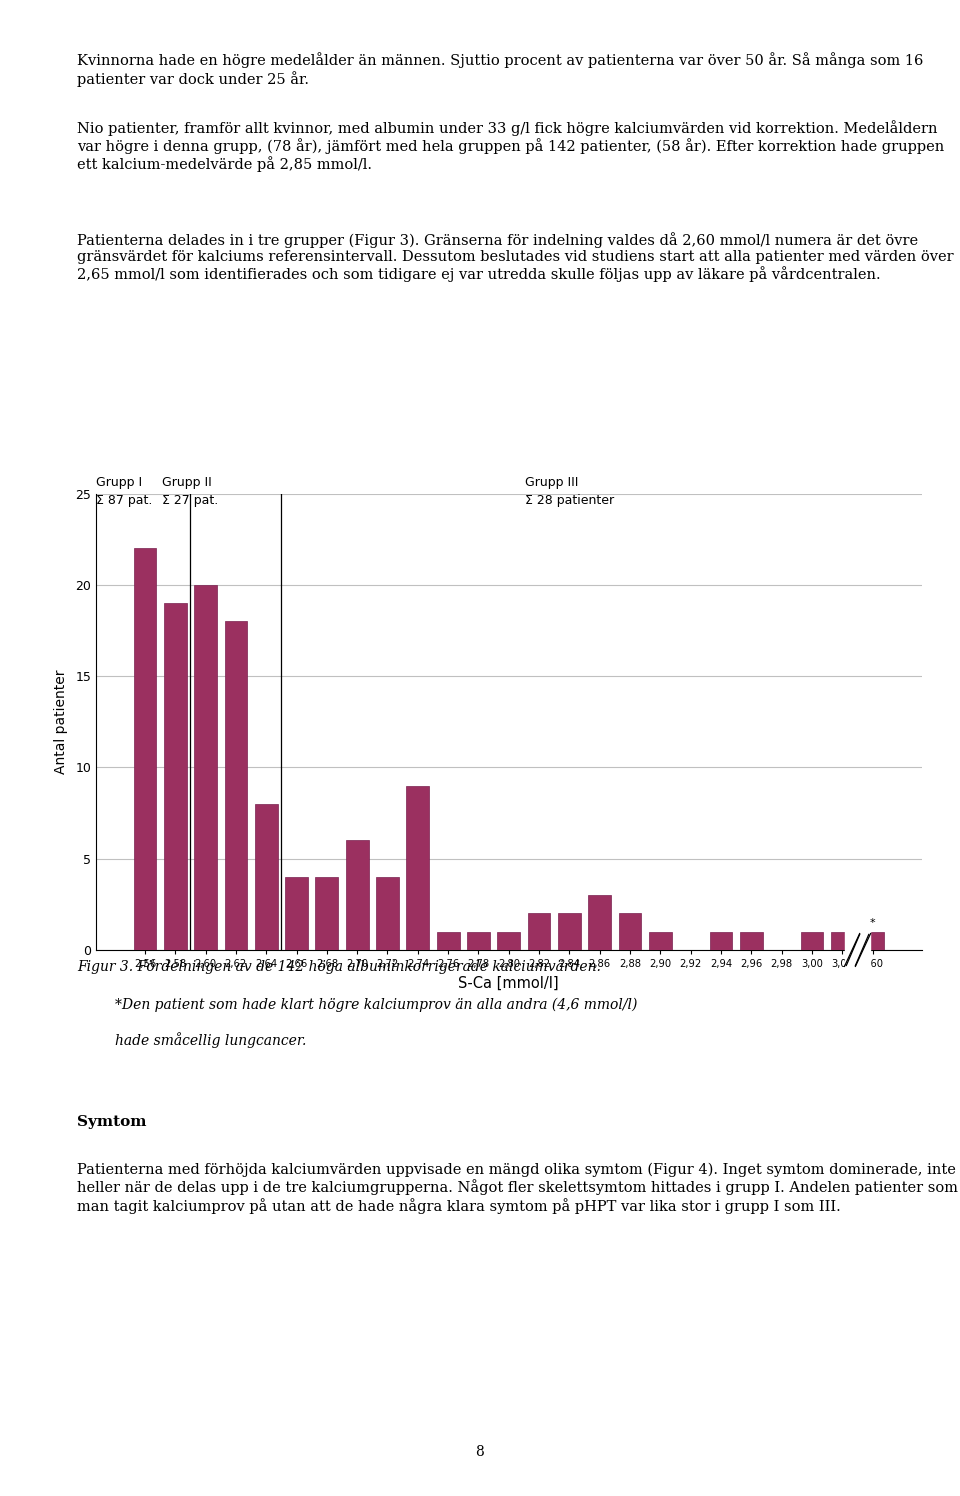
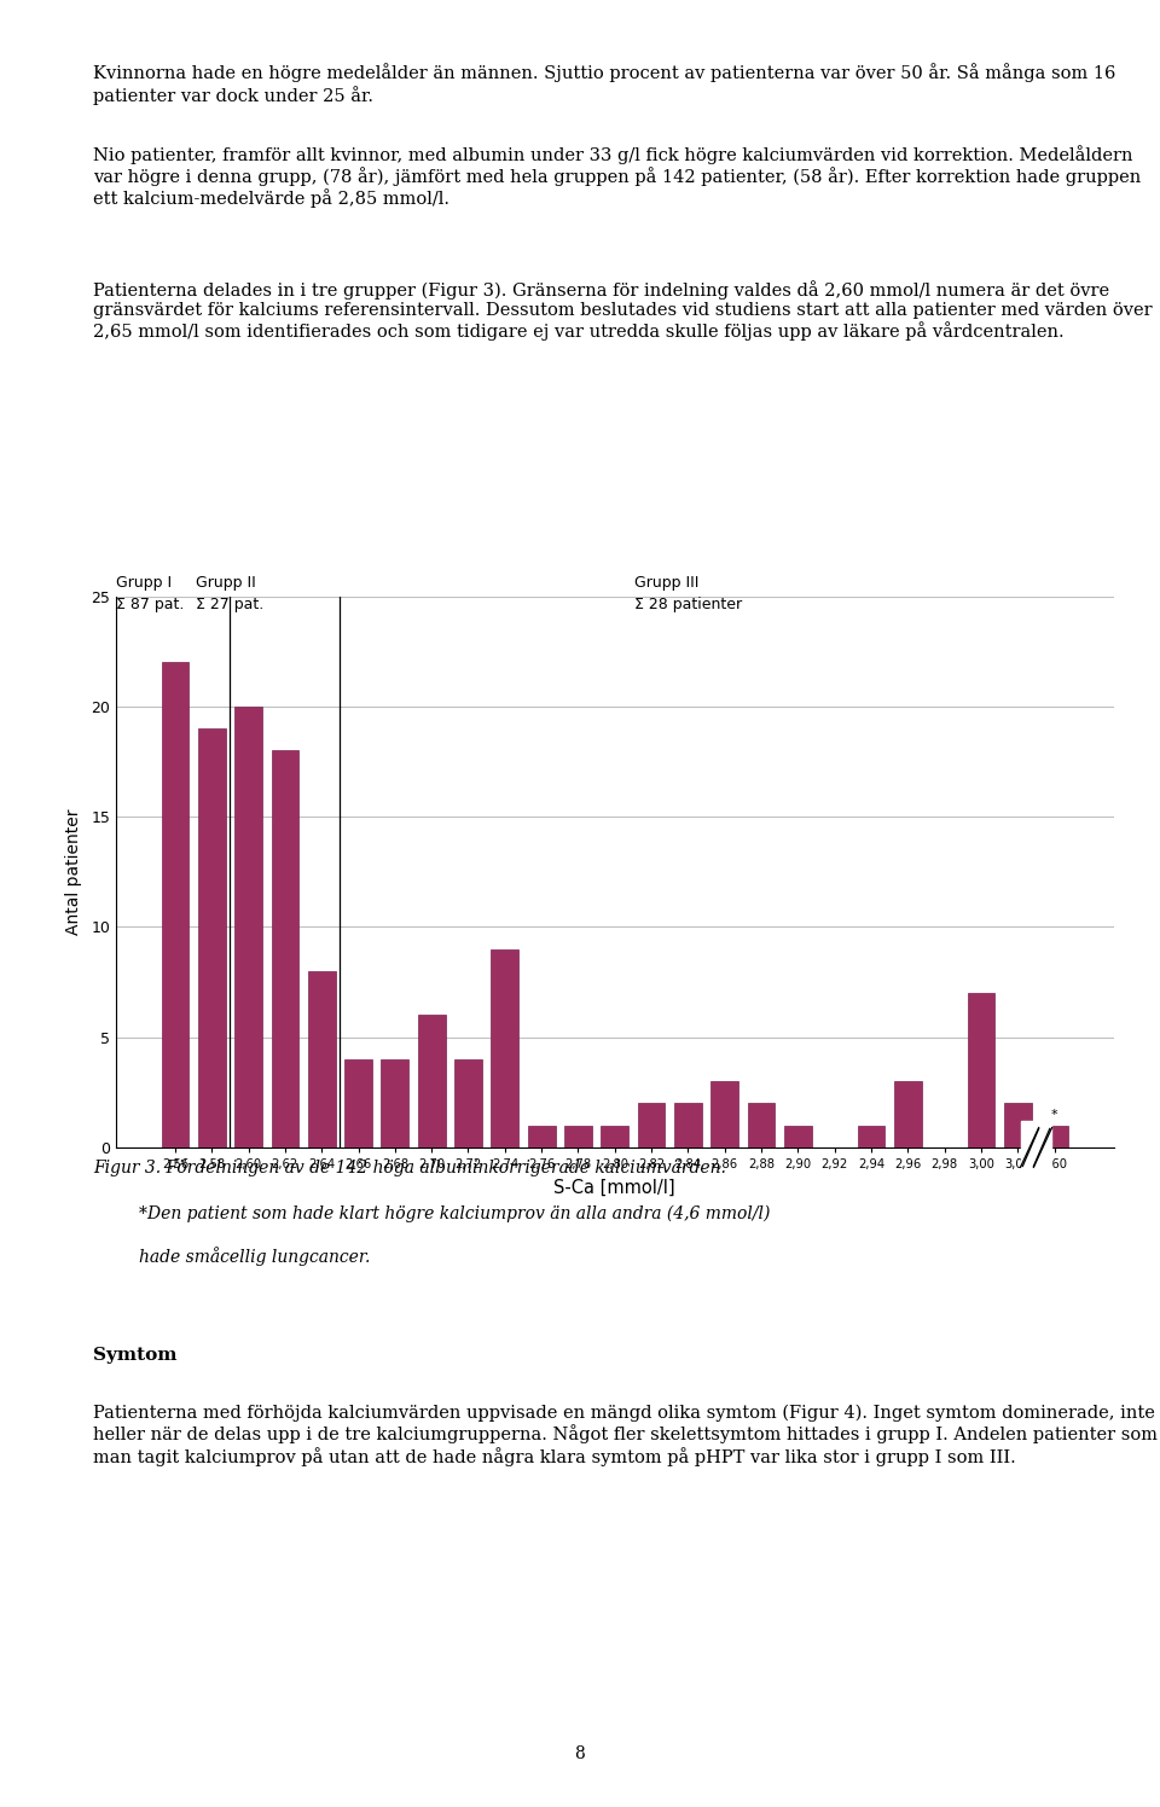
2,96: 1 -> 3
3,00: 1 -> 7
3,02: 1 -> 2
